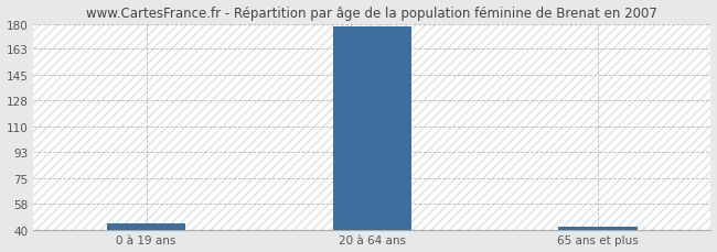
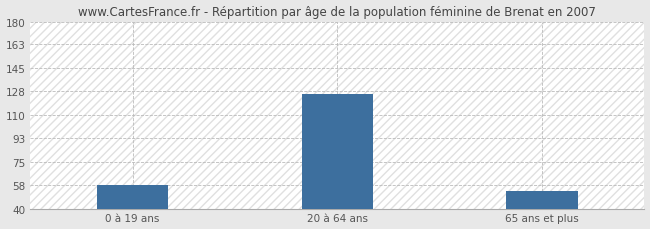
0 à 19 ans: 44 -> 58
20 à 64 ans: 178 -> 126
65 ans et plus: 42 -> 53
